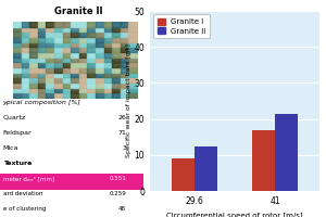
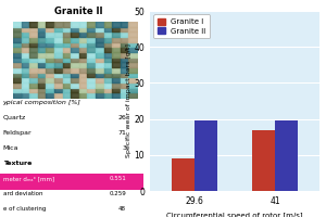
Granite II/29.6: 12.5 -> 19.5
Granite II/41: 21.5 -> 19.5
